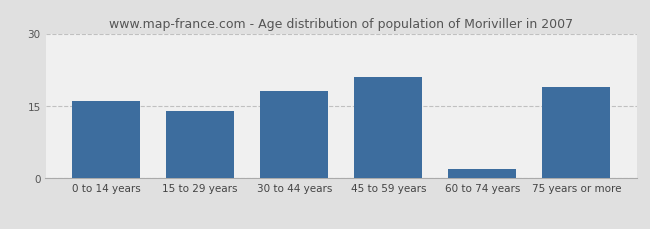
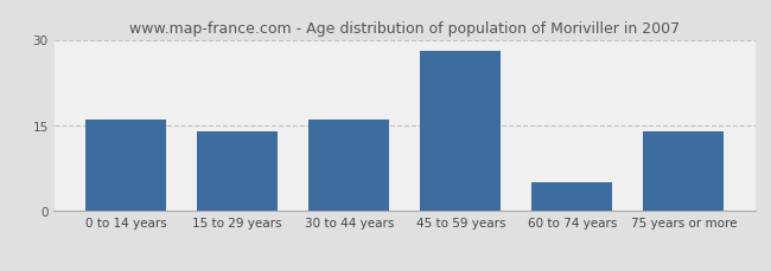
30 to 44 years: 18 -> 16
45 to 59 years: 21 -> 28
60 to 74 years: 2 -> 5
75 years or more: 19 -> 14
